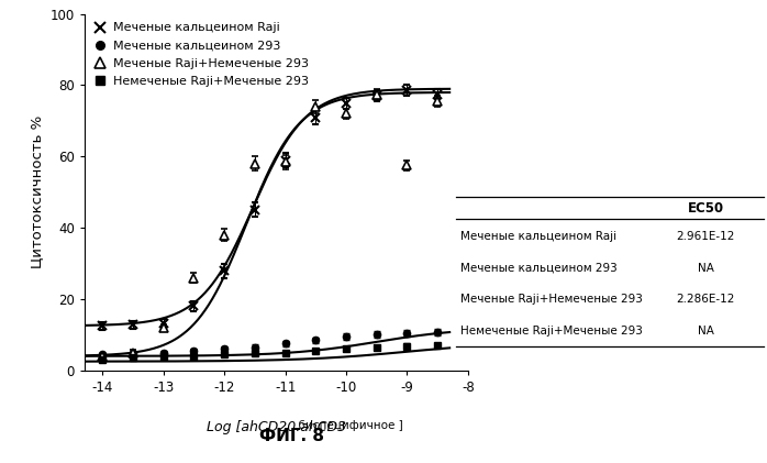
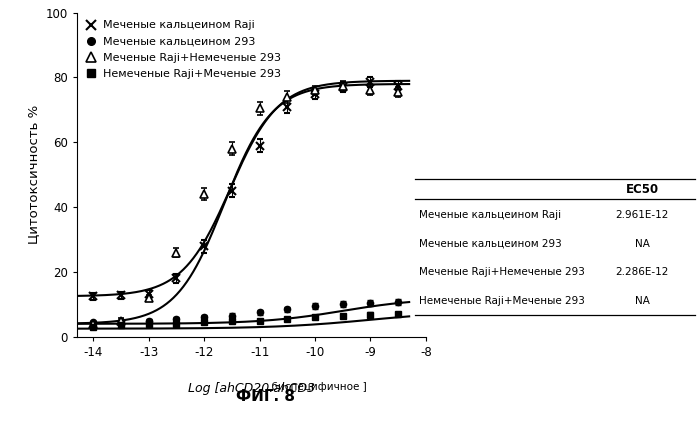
Меченые Raji+Немеченые 293/-12: 38.0 -> 44.0
Меченые Raji+Немеченые 293/-11: 58.5 -> 70.5
Меченые Raji+Немеченые 293/-10: 72.0 -> 76.0
Меченые Raji+Немеченые 293/-9: 57.5 -> 76.0
